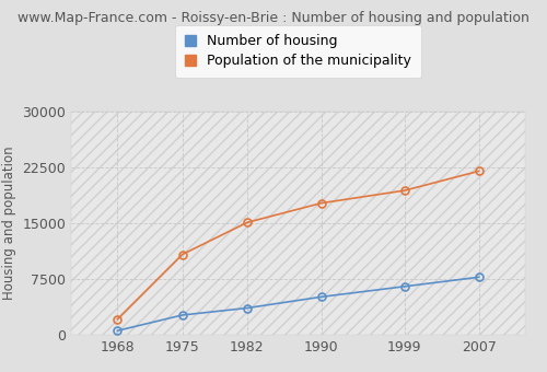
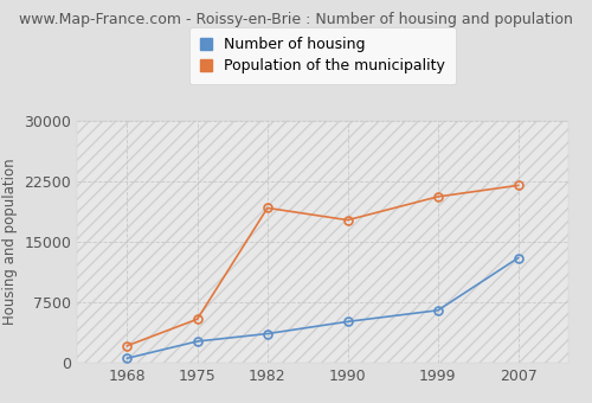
Population of the municipality/1975: 10800 -> 5400
Population of the municipality/1982: 15100 -> 19200
Population of the municipality/1999: 19400 -> 20600
Number of housing/2007: 7800 -> 13000
